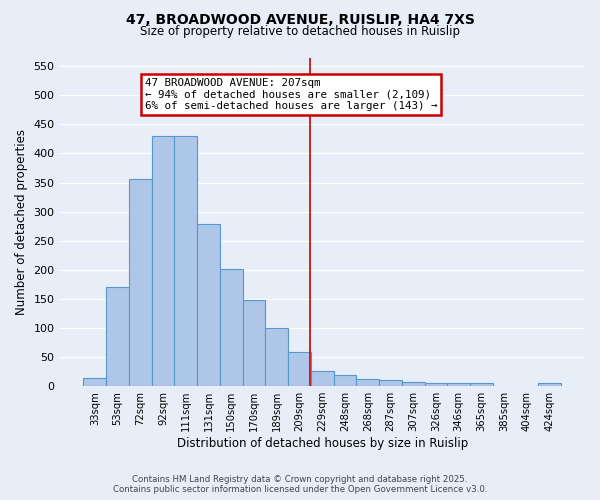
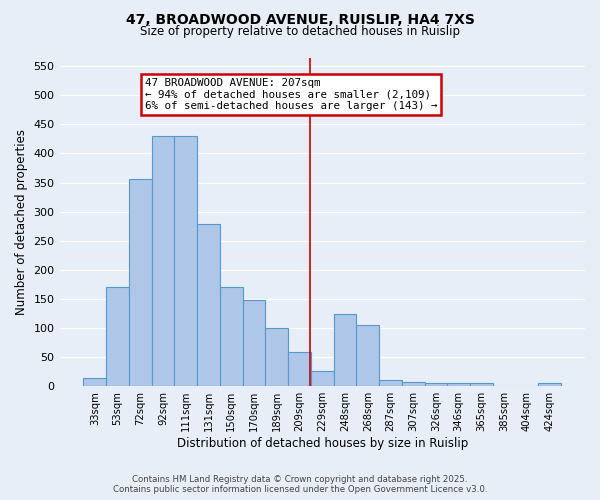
150sqm: 202 -> 170
248sqm: 20 -> 124
268sqm: 12 -> 106
